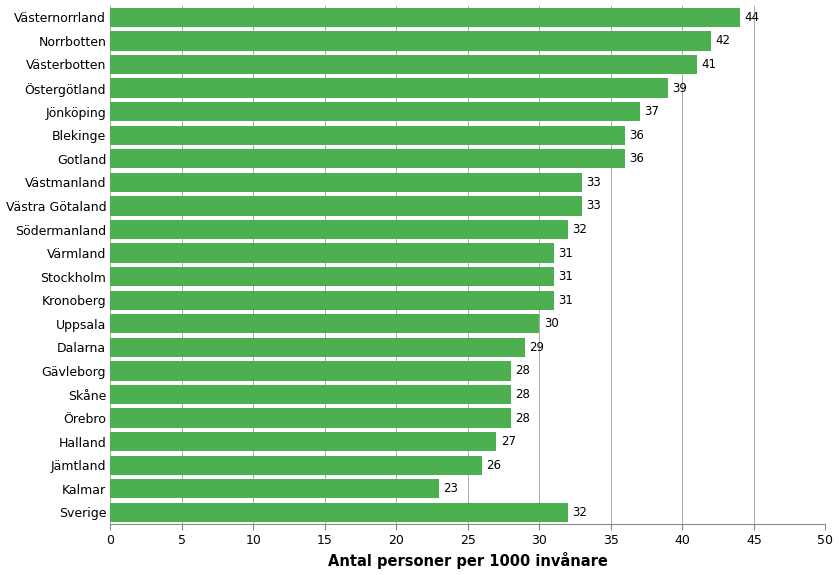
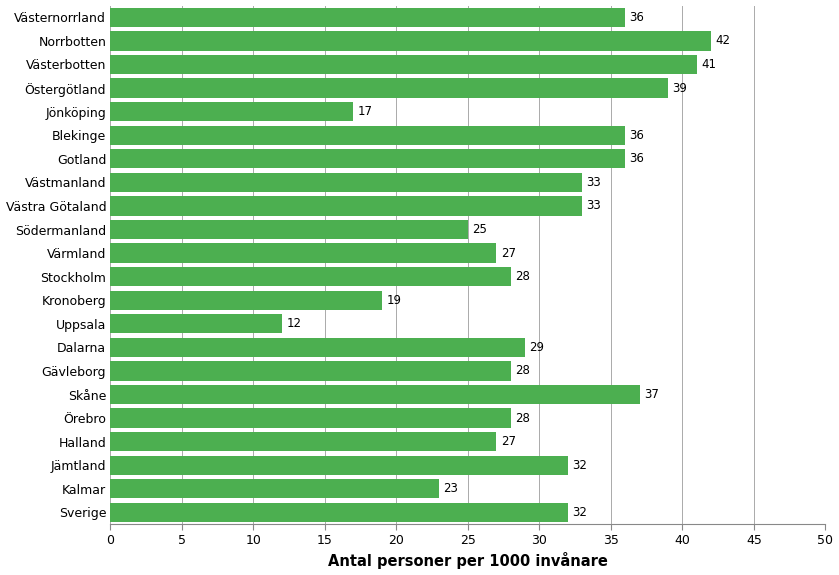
Västernorrland: 44 -> 36
Jönköping: 37 -> 17
Södermanland: 32 -> 25
Värmland: 31 -> 27
Stockholm: 31 -> 28
Kronoberg: 31 -> 19
Uppsala: 30 -> 12
Skåne: 28 -> 37
Jämtland: 26 -> 32
